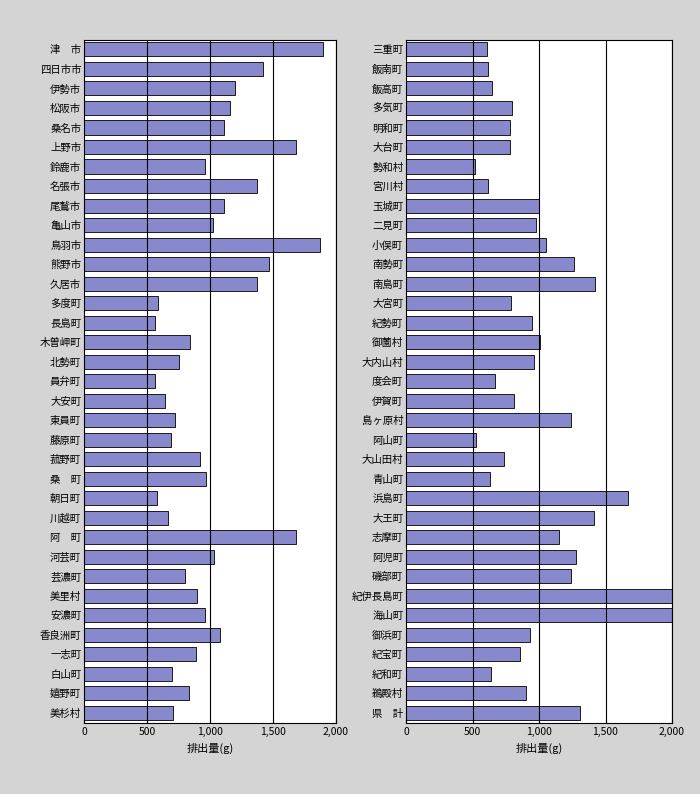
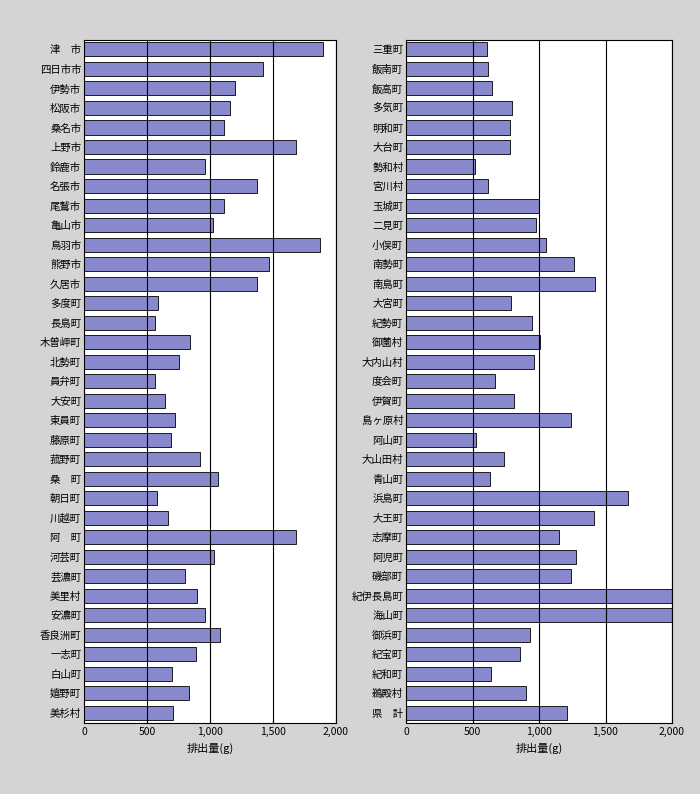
桑 町: 970 -> 1,060
県 計: 1,310 -> 1,210
